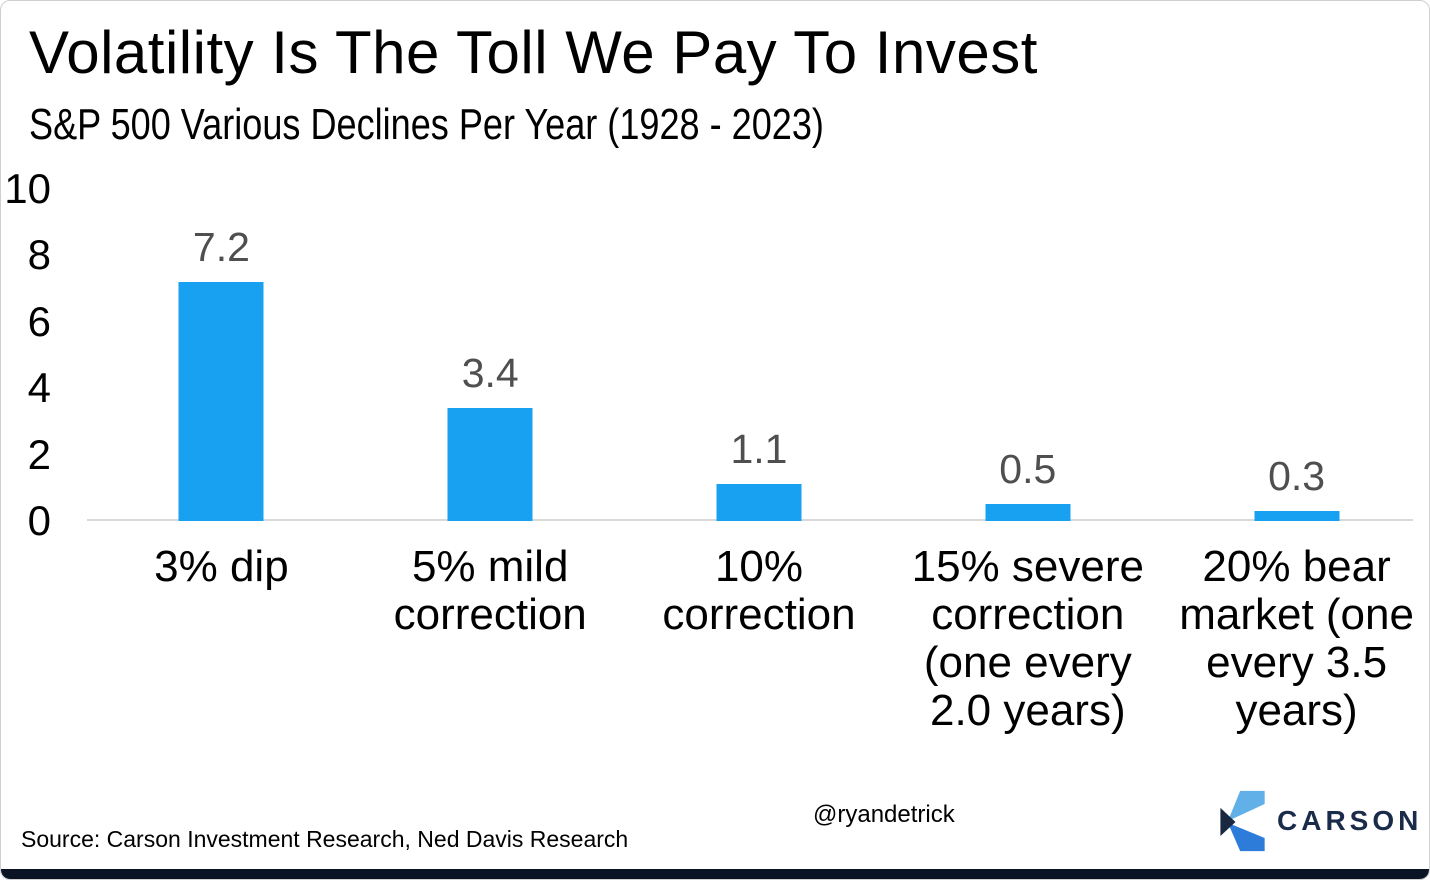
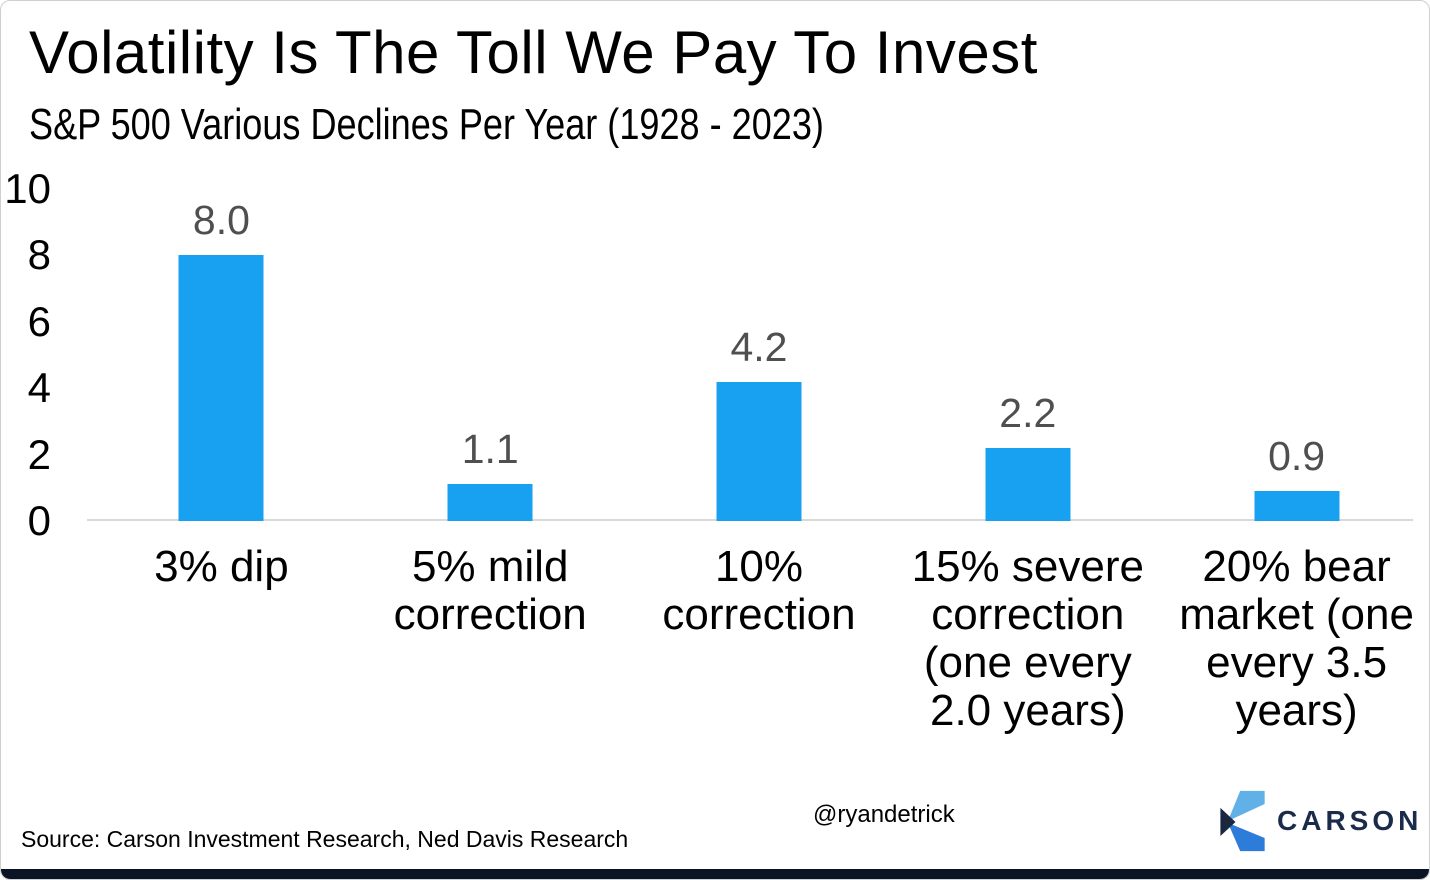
3% dip: 7.2 -> 8.0
5% mild correction: 3.4 -> 1.1
10% correction: 1.1 -> 4.2
15% severe correction (one every 2.0 years): 0.5 -> 2.2
20% bear market (one every 3.5 years): 0.3 -> 0.9
